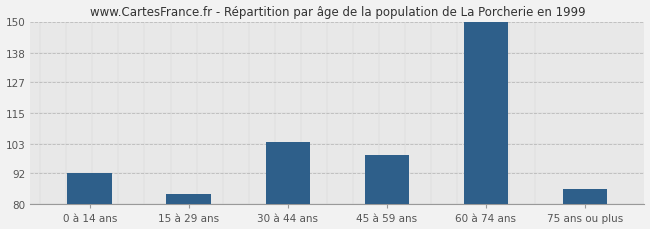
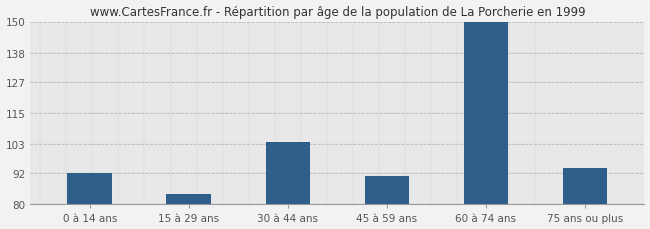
45 à 59 ans: 99 -> 91
75 ans ou plus: 86 -> 94
